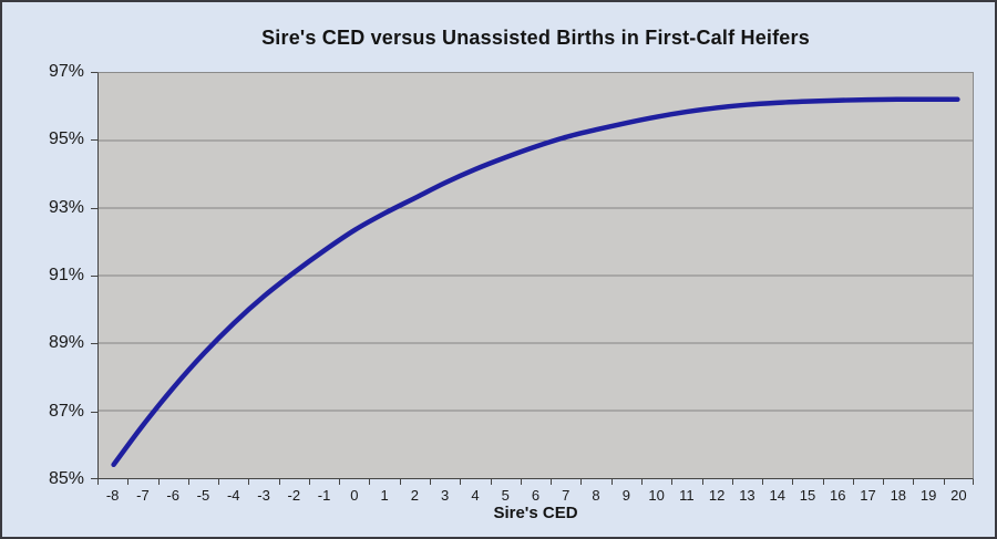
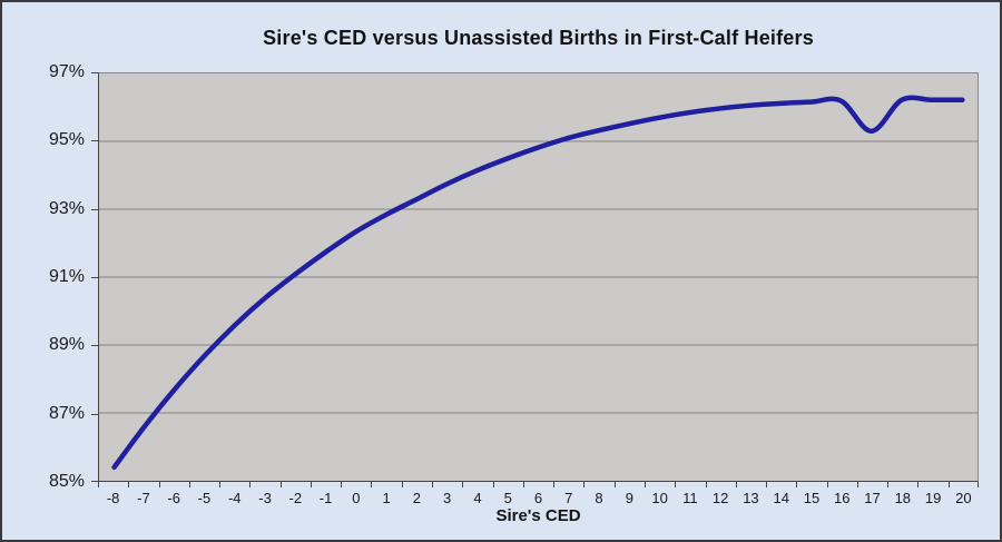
17: 96.2% -> 95.3%
